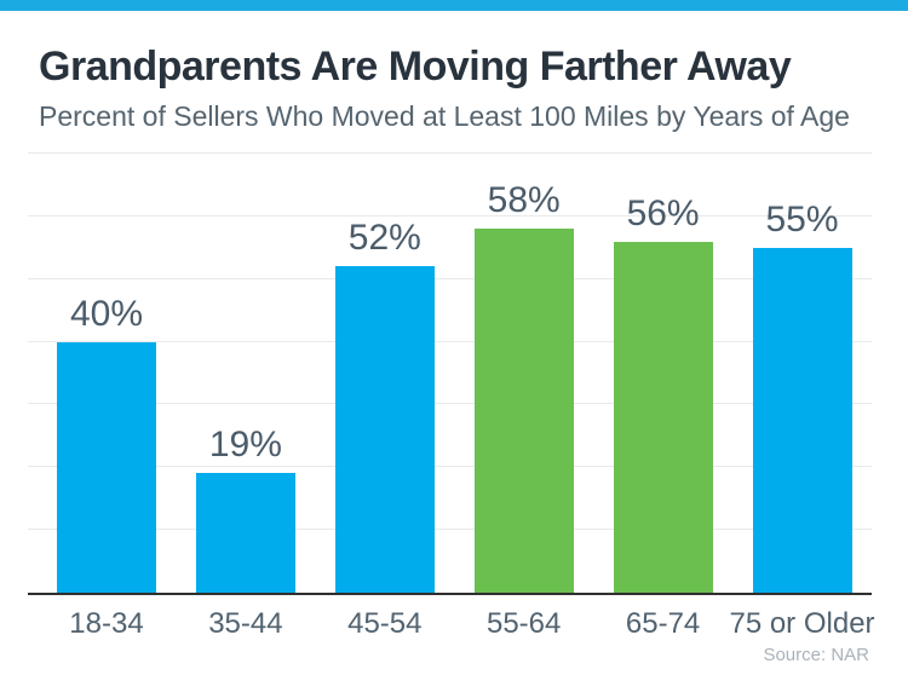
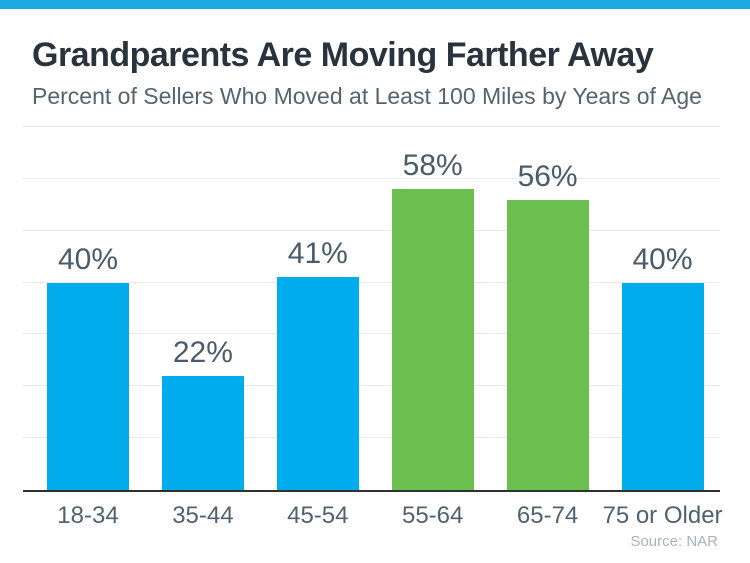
35-44: 19% -> 22%
45-54: 52% -> 41%
75 or Older: 55% -> 40%
